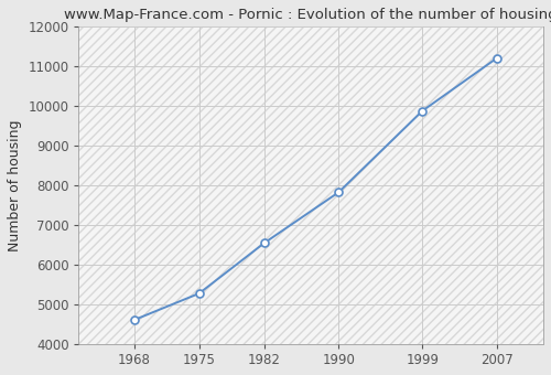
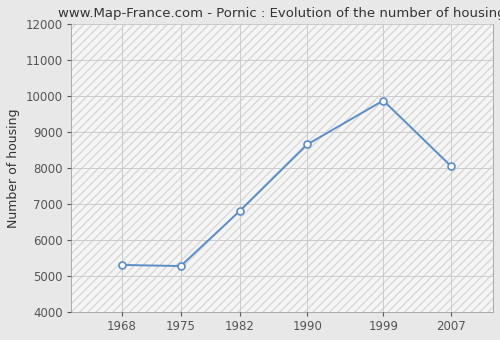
1968: 4600 -> 5300
1982: 6540 -> 6800
1990: 7820 -> 8650
2007: 11200 -> 8050
